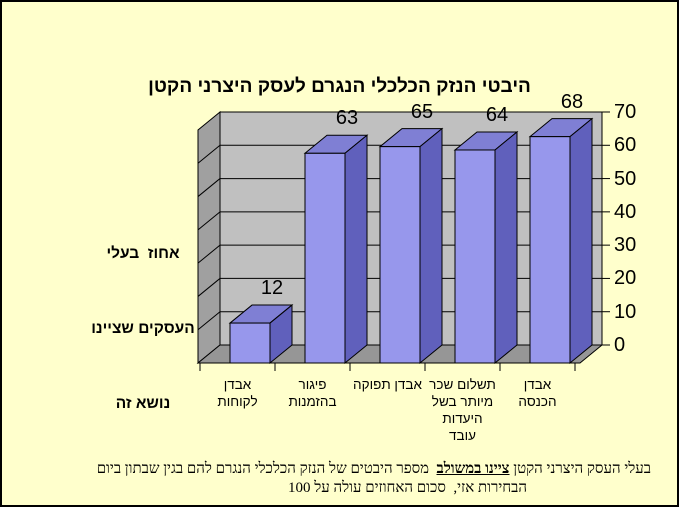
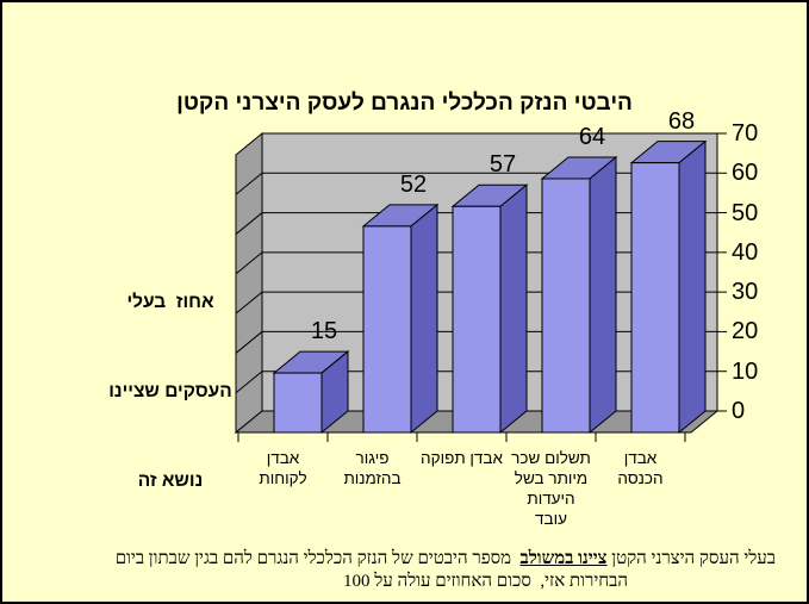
אבדן לקוחות: 12 -> 15
פיגור בהזמנות: 63 -> 52
אבדן תפוקה: 65 -> 57
